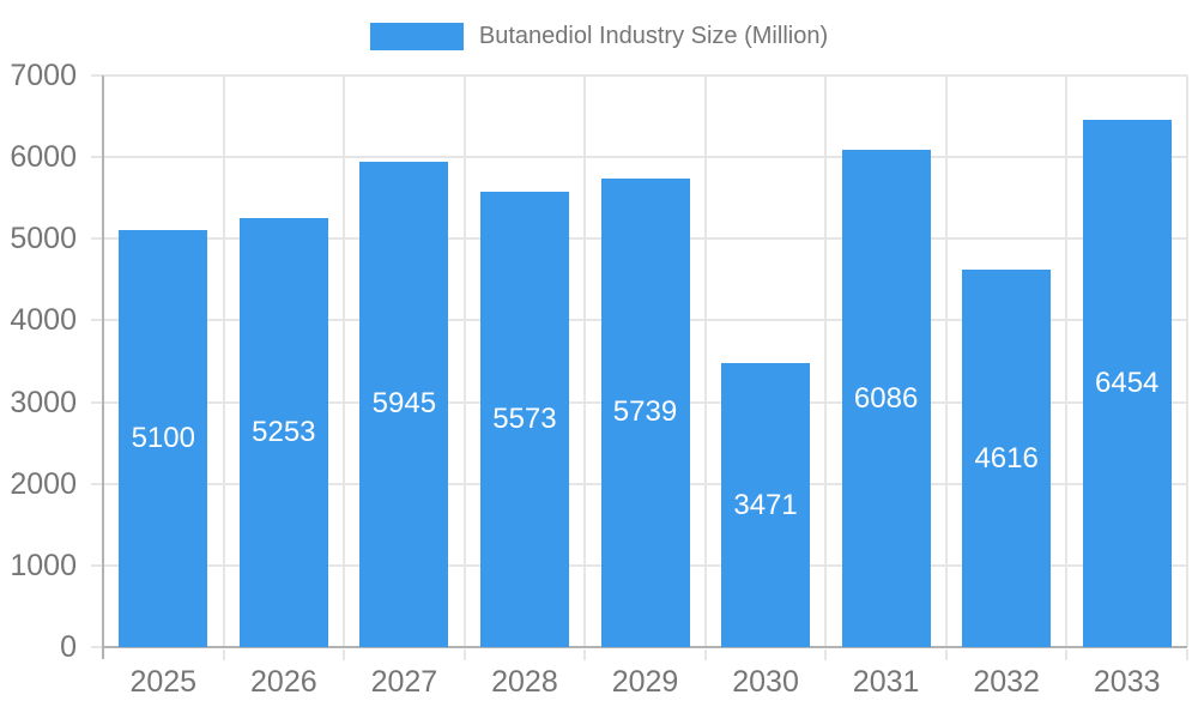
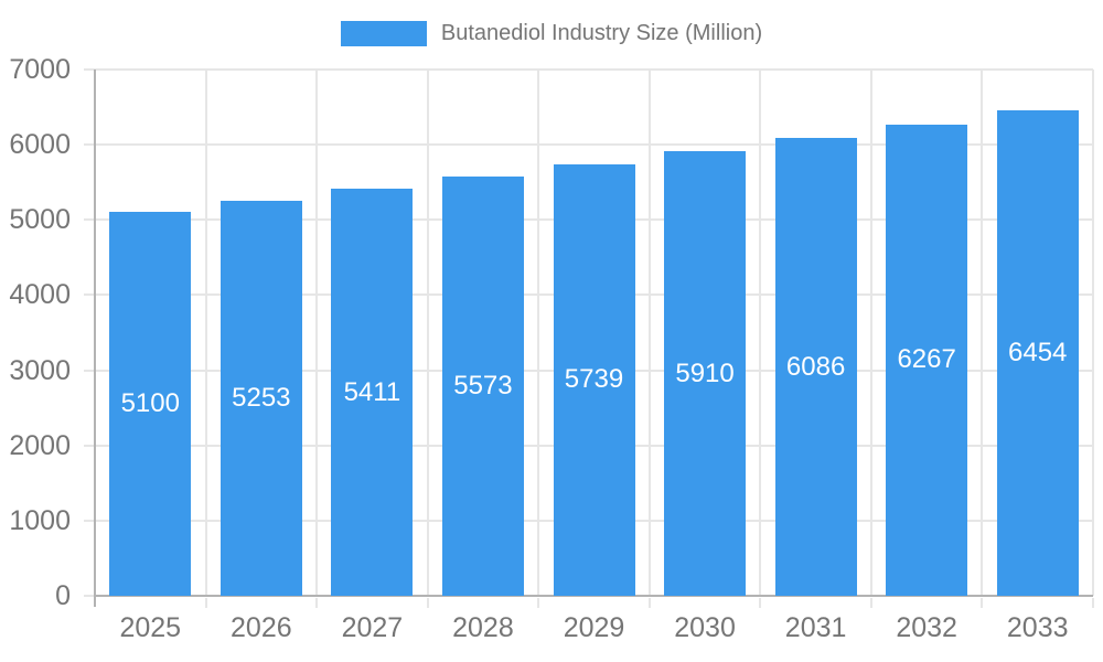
2027: 5945 -> 5411
2030: 3471 -> 5910
2032: 4616 -> 6267
